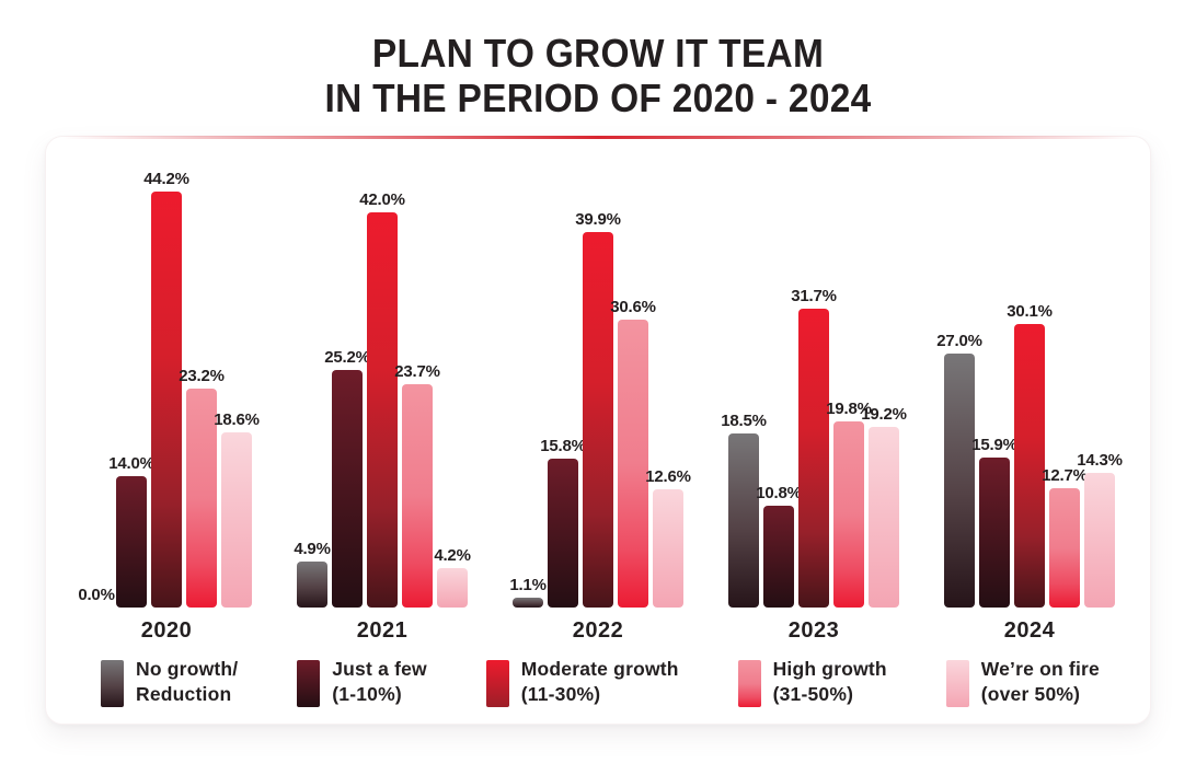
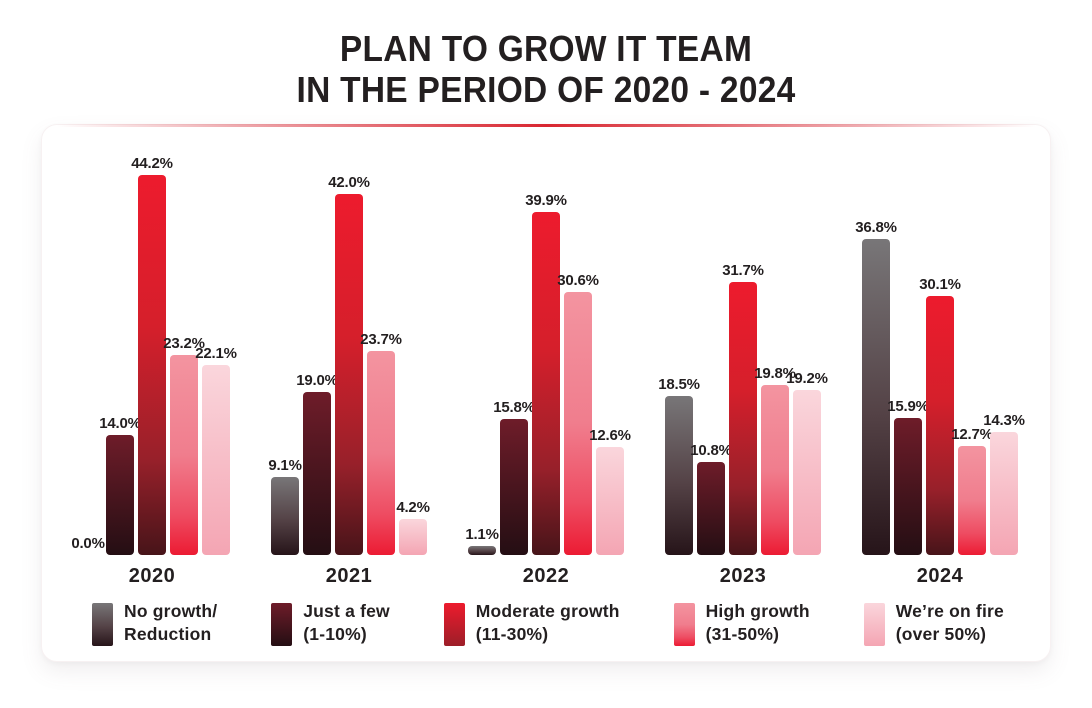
We’re on fire (over 50%)/2020: 18.6% -> 22.1%
No growth/Reduction/2021: 4.9% -> 9.1%
Just a few (1-10%)/2021: 25.2% -> 19.0%
No growth/Reduction/2024: 27.0% -> 36.8%
